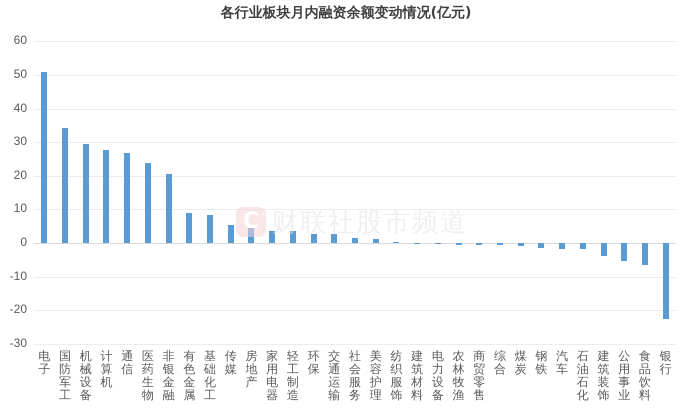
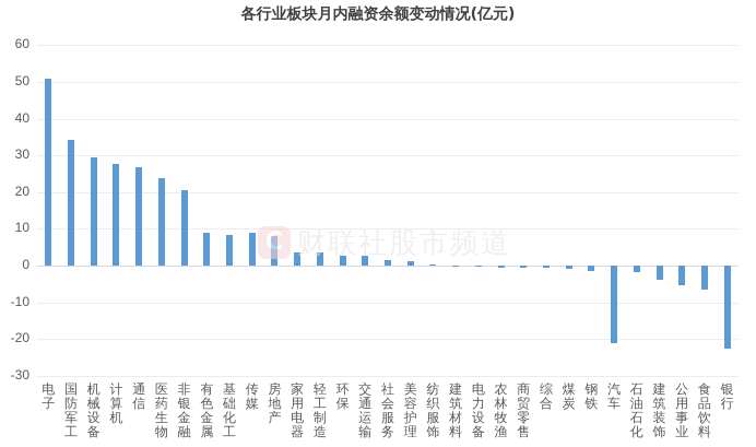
传媒: 5 -> 9
房地产: 5 -> 8
汽车: -2 -> -21
